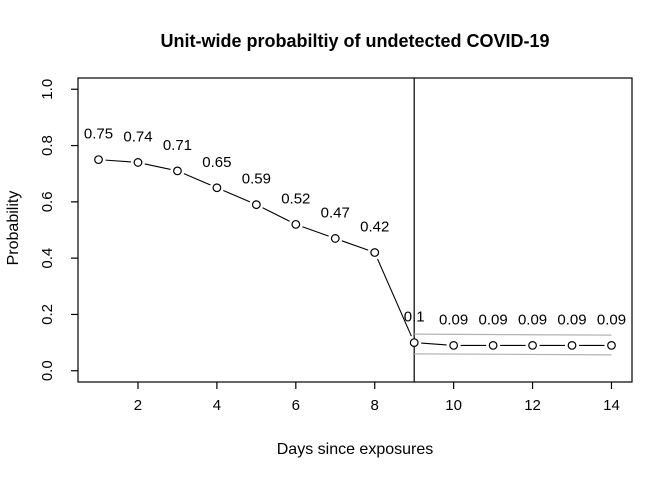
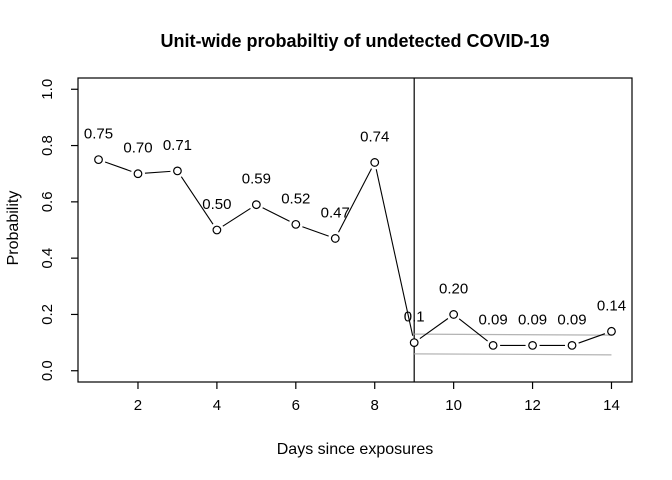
2: 0.74 -> 0.70
4: 0.65 -> 0.50
8: 0.42 -> 0.74
10: 0.09 -> 0.20
14: 0.09 -> 0.14
